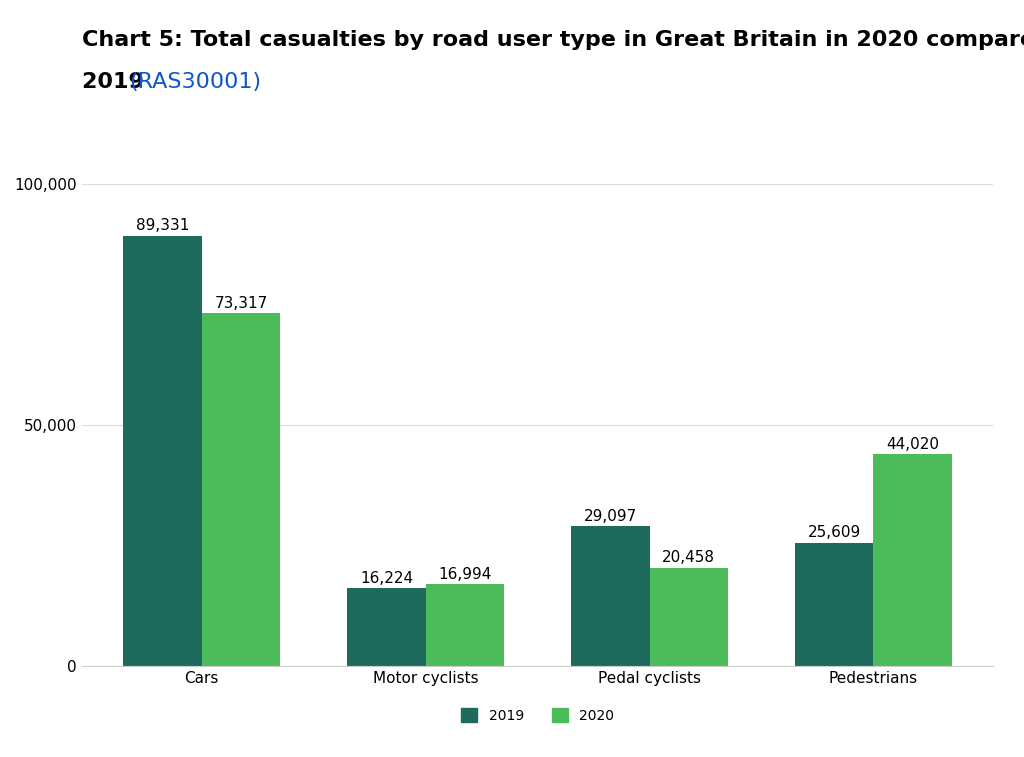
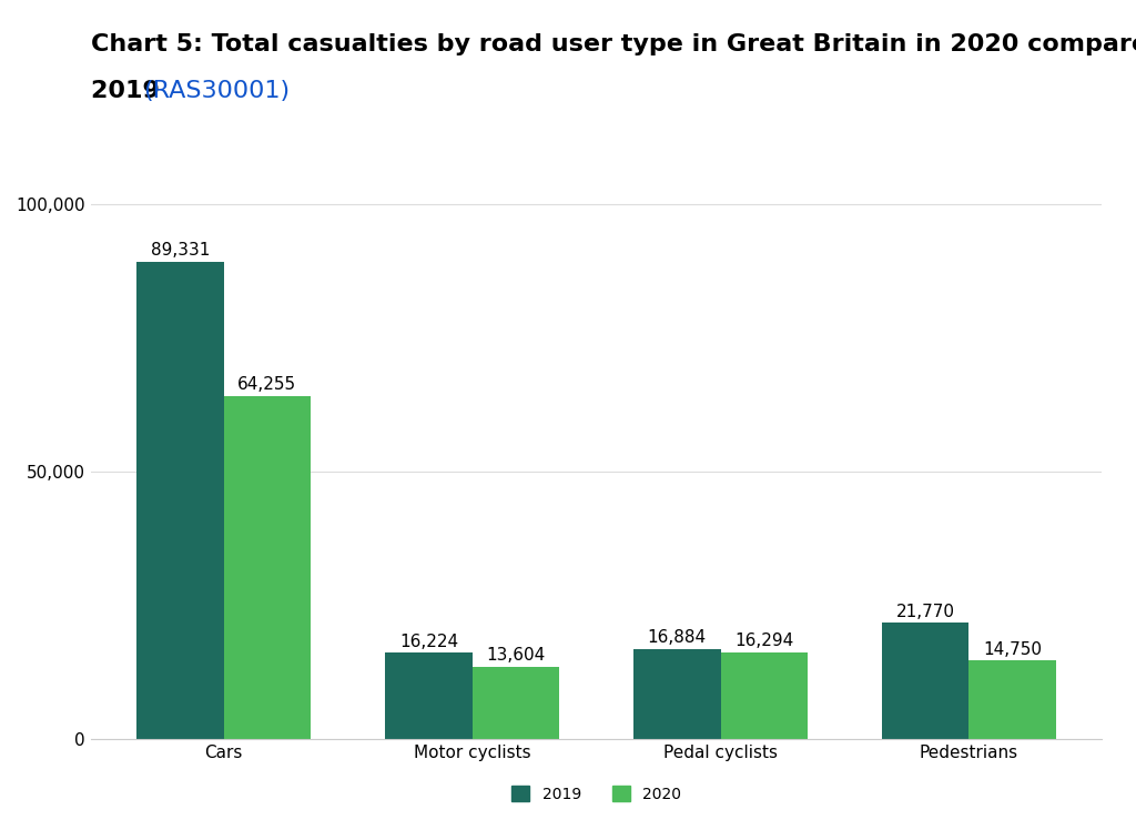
2020/Cars: 73,317 -> 64,255
2020/Motor cyclists: 16,994 -> 13,604
2019/Pedal cyclists: 29,097 -> 16,884
2020/Pedal cyclists: 20,458 -> 16,294
2019/Pedestrians: 25,609 -> 21,770
2020/Pedestrians: 44,020 -> 14,750
